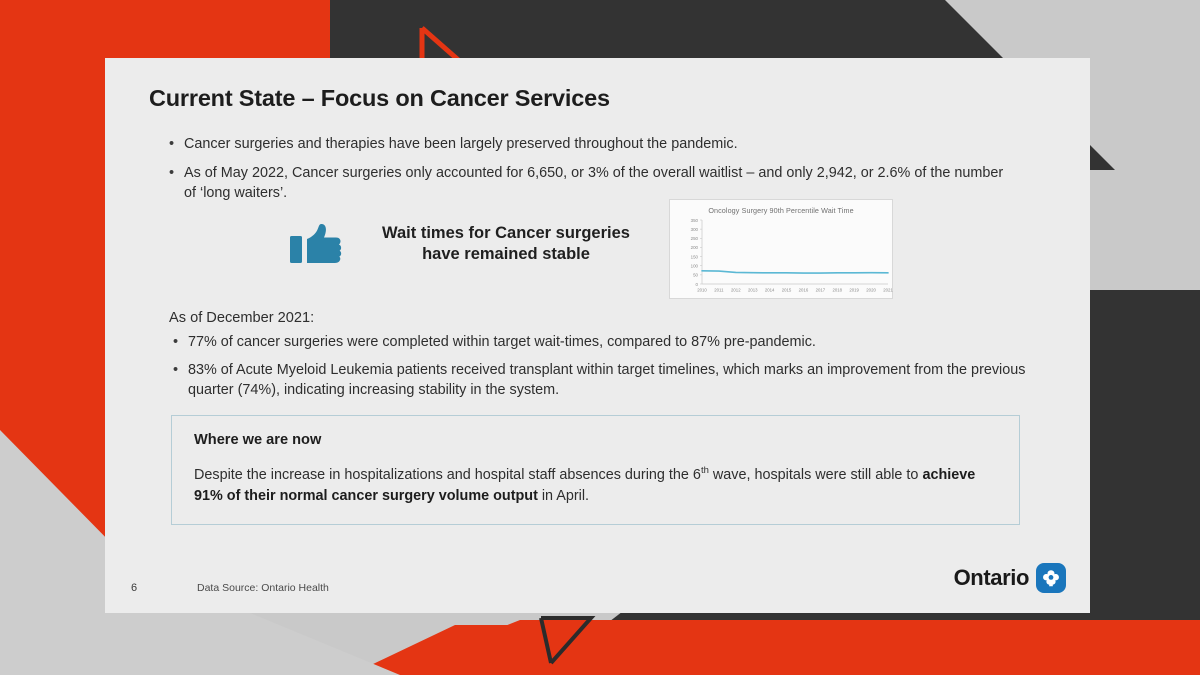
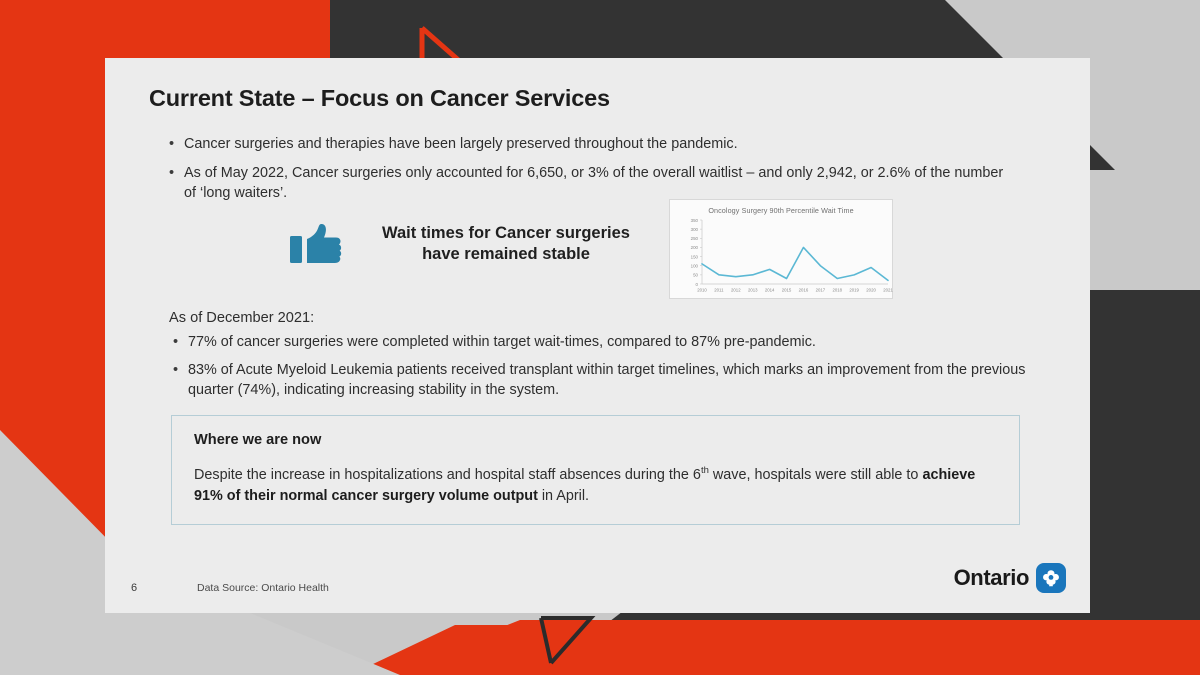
2010: 70 -> 110
2011: 70 -> 50
2012: 60 -> 40
2013: 60 -> 50
2014: 60 -> 80
2015: 60 -> 30
2016: 60 -> 200
2017: 60 -> 100
2018: 60 -> 30
2019: 60 -> 50
2020: 60 -> 90
2021: 60 -> 20
